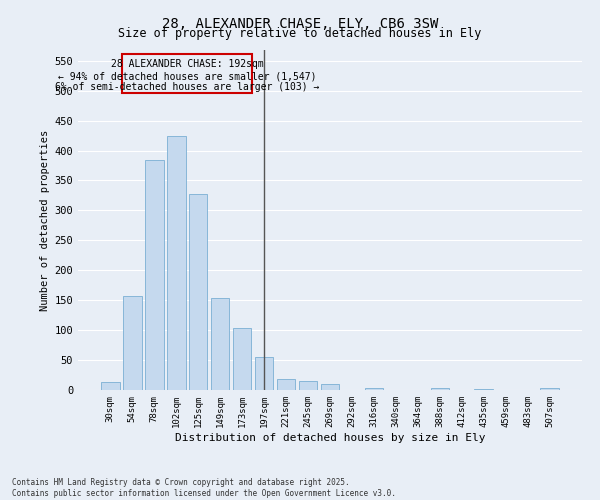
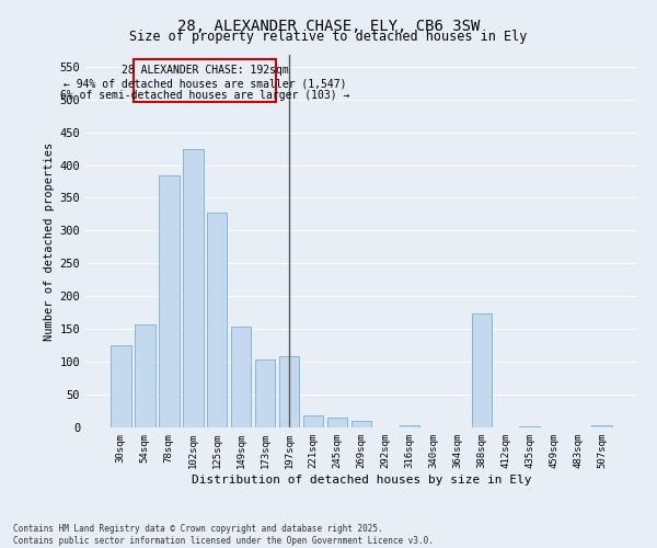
30sqm: 13 -> 126
197sqm: 55 -> 108
388sqm: 3 -> 174
